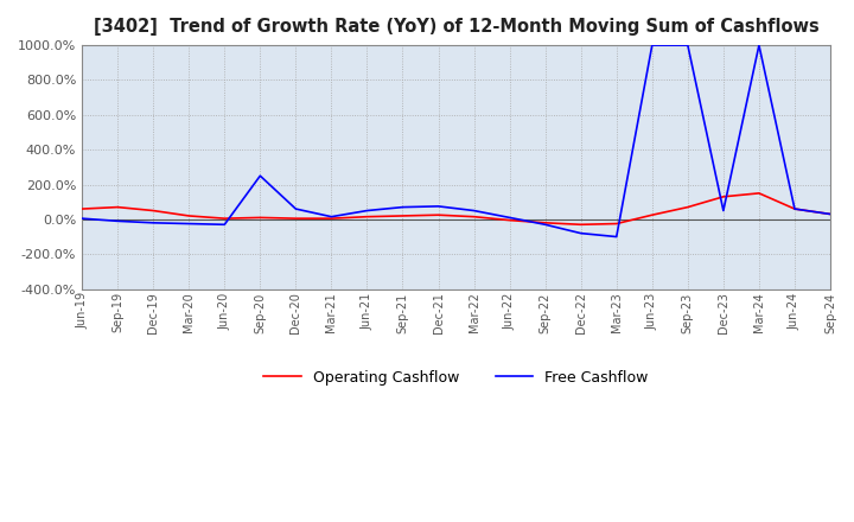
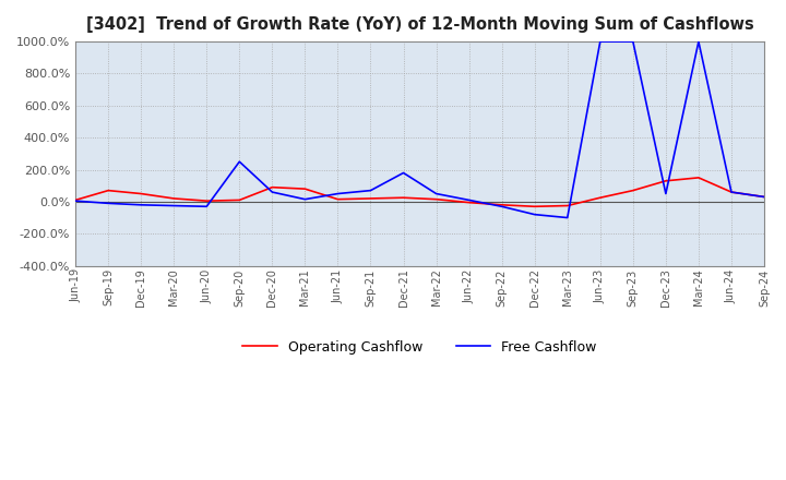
Operating Cashflow/Jun-19: 60% -> 10%
Operating Cashflow/Dec-20: 0% -> 90%
Operating Cashflow/Mar-21: 0% -> 80%
Free Cashflow/Dec-21: 80% -> 180%
